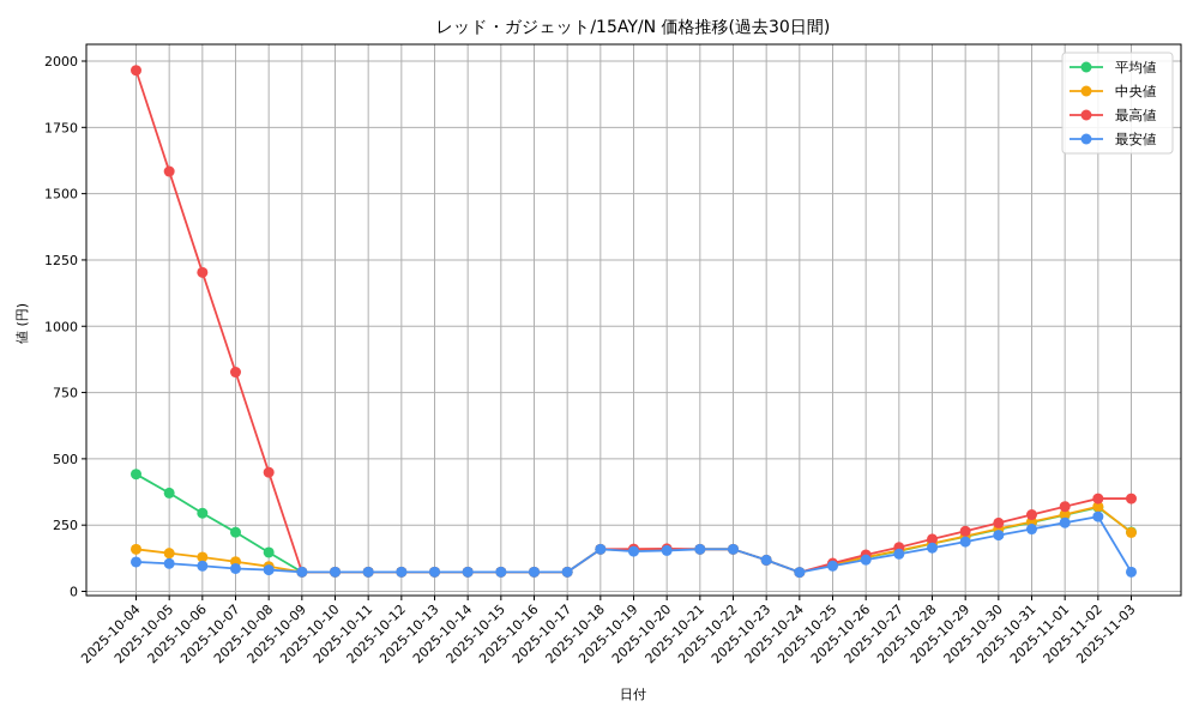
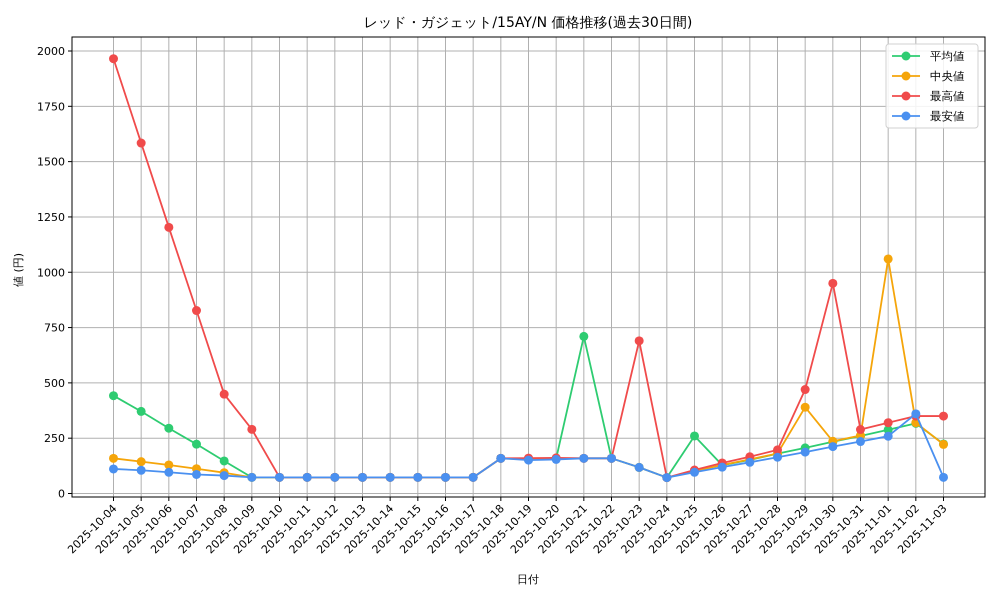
最高値/2025-10-09: 70 -> 290
平均値/2025-10-21: 160 -> 710
最高値/2025-10-23: 120 -> 690
平均値/2025-10-25: 100 -> 260
中央値/2025-10-29: 210 -> 390
最高値/2025-10-29: 230 -> 470
最高値/2025-10-30: 260 -> 950
中央値/2025-11-01: 290 -> 1060
最安値/2025-11-02: 280 -> 360
